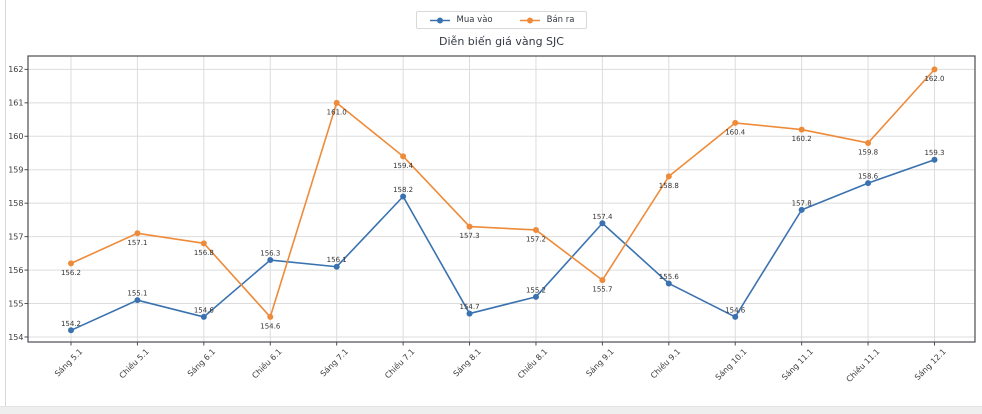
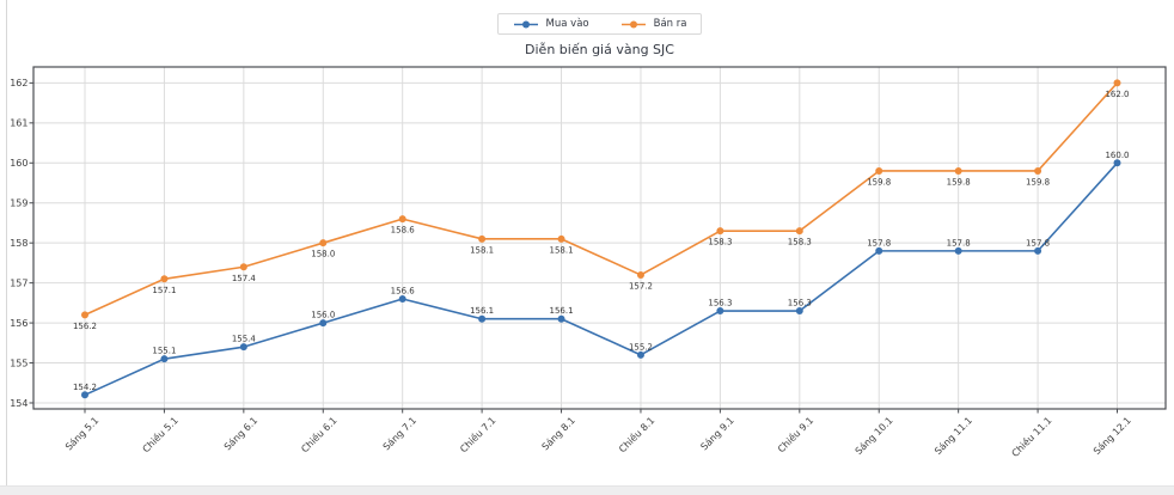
Mua vào/Sáng 6.1: 154.6 -> 155.4
Bán ra/Sáng 6.1: 156.8 -> 157.4
Mua vào/Chiều 6.1: 156.3 -> 156.0
Bán ra/Chiều 6.1: 154.6 -> 158.0
Mua vào/Sáng 7.1: 156.1 -> 156.6
Bán ra/Sáng 7.1: 161.0 -> 158.6
Mua vào/Chiều 7.1: 158.2 -> 156.1
Bán ra/Chiều 7.1: 159.4 -> 158.1
Mua vào/Sáng 8.1: 154.7 -> 156.1
Bán ra/Sáng 8.1: 157.3 -> 158.1
Mua vào/Sáng 9.1: 157.4 -> 156.3
Bán ra/Sáng 9.1: 155.7 -> 158.3
Mua vào/Chiều 9.1: 155.6 -> 156.3
Bán ra/Chiều 9.1: 158.8 -> 158.3
Mua vào/Sáng 10.1: 154.6 -> 157.8
Bán ra/Sáng 10.1: 160.4 -> 159.8
Bán ra/Sáng 11.1: 160.2 -> 159.8
Mua vào/Chiều 11.1: 158.6 -> 157.8
Mua vào/Sáng 12.1: 159.3 -> 160.0
